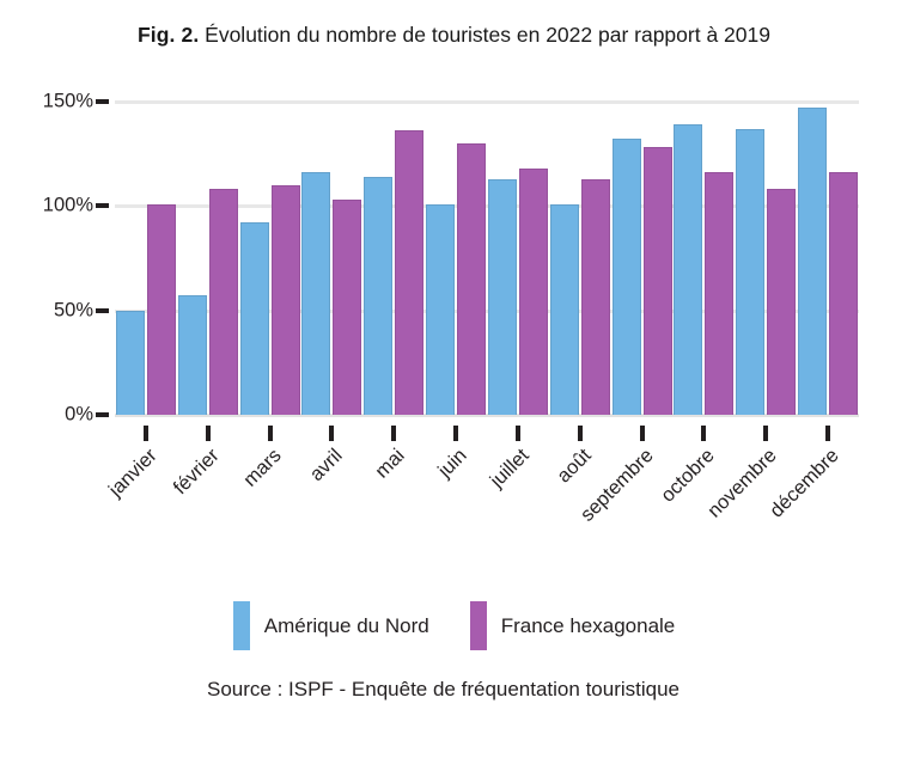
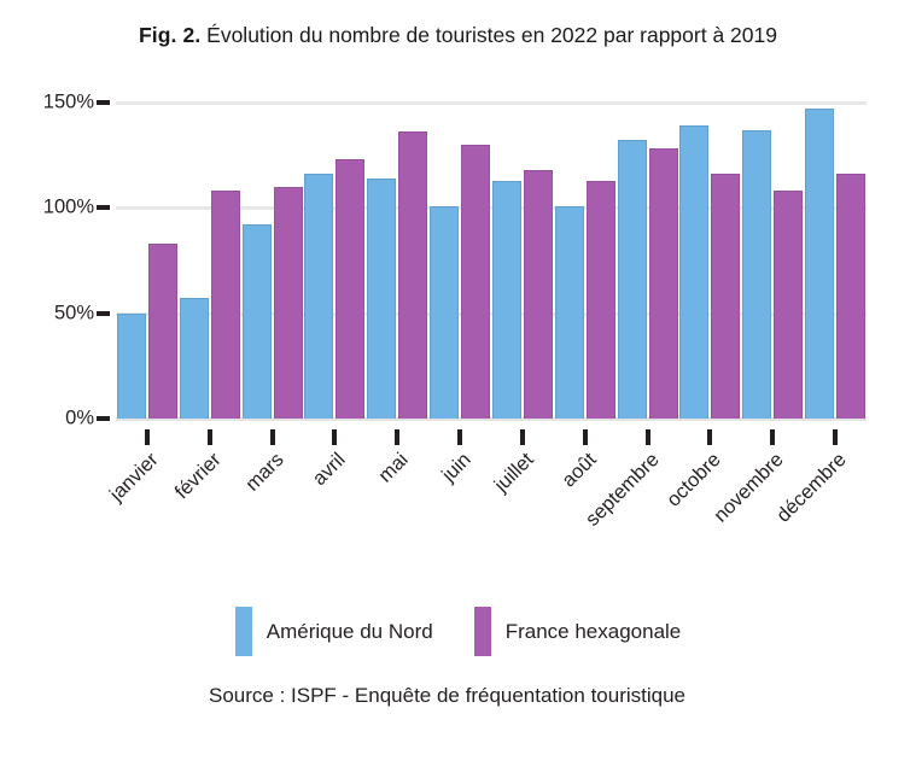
France hexagonale/janvier: 101% -> 83%
France hexagonale/avril: 103% -> 123%
